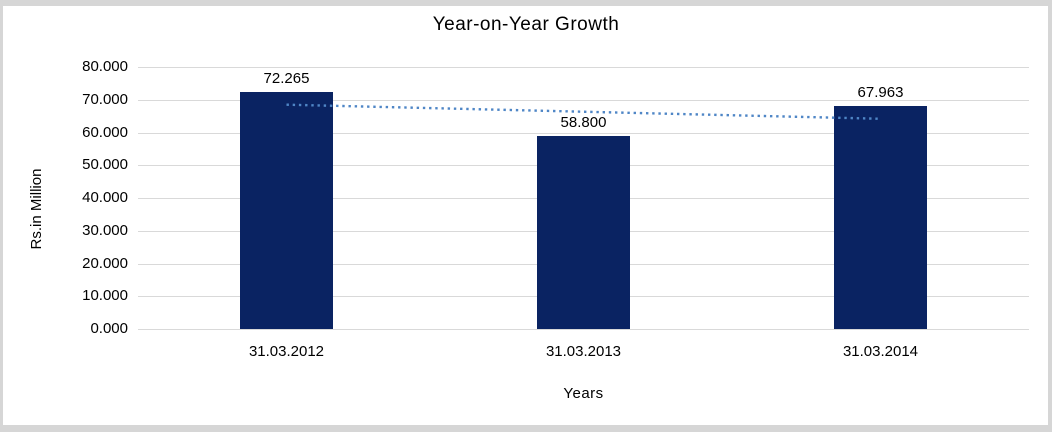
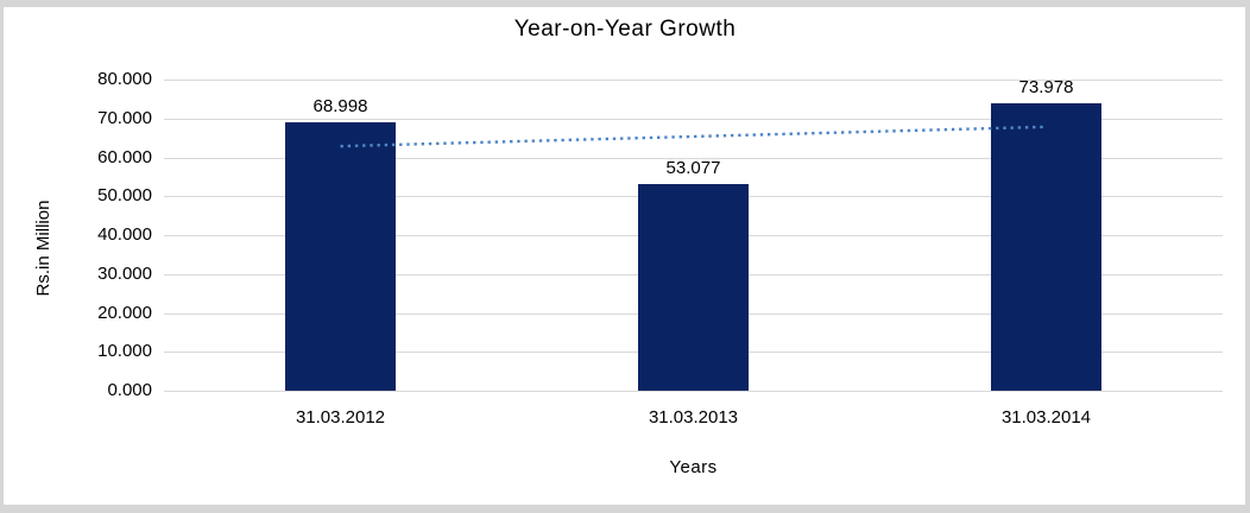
31.03.2012: 72.265 -> 68.998
31.03.2013: 58.800 -> 53.077
31.03.2014: 67.963 -> 73.978
